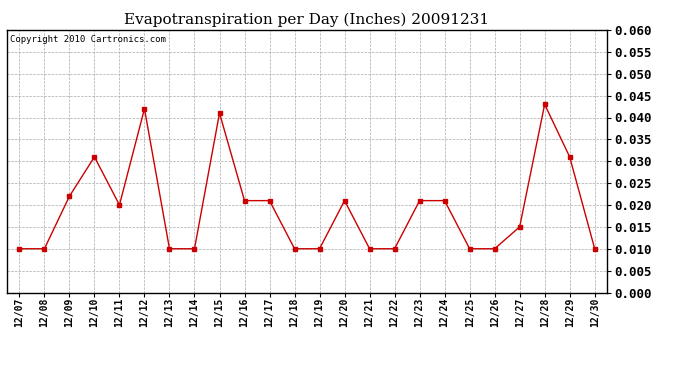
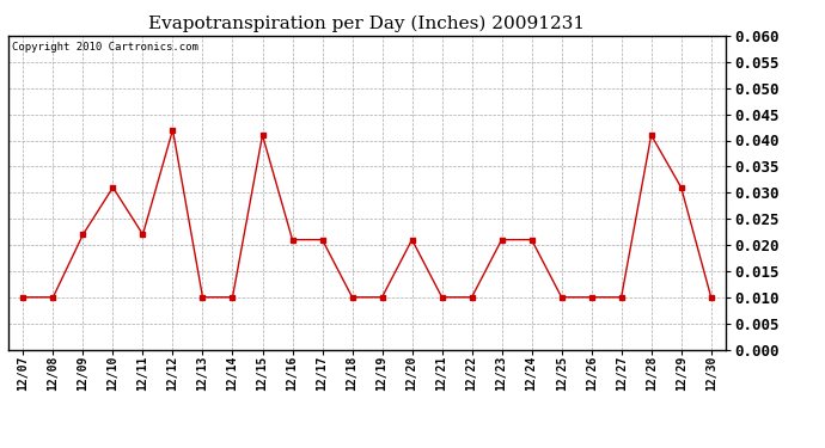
12/11: 0.020 -> 0.022
12/27: 0.015 -> 0.010
12/28: 0.043 -> 0.041
